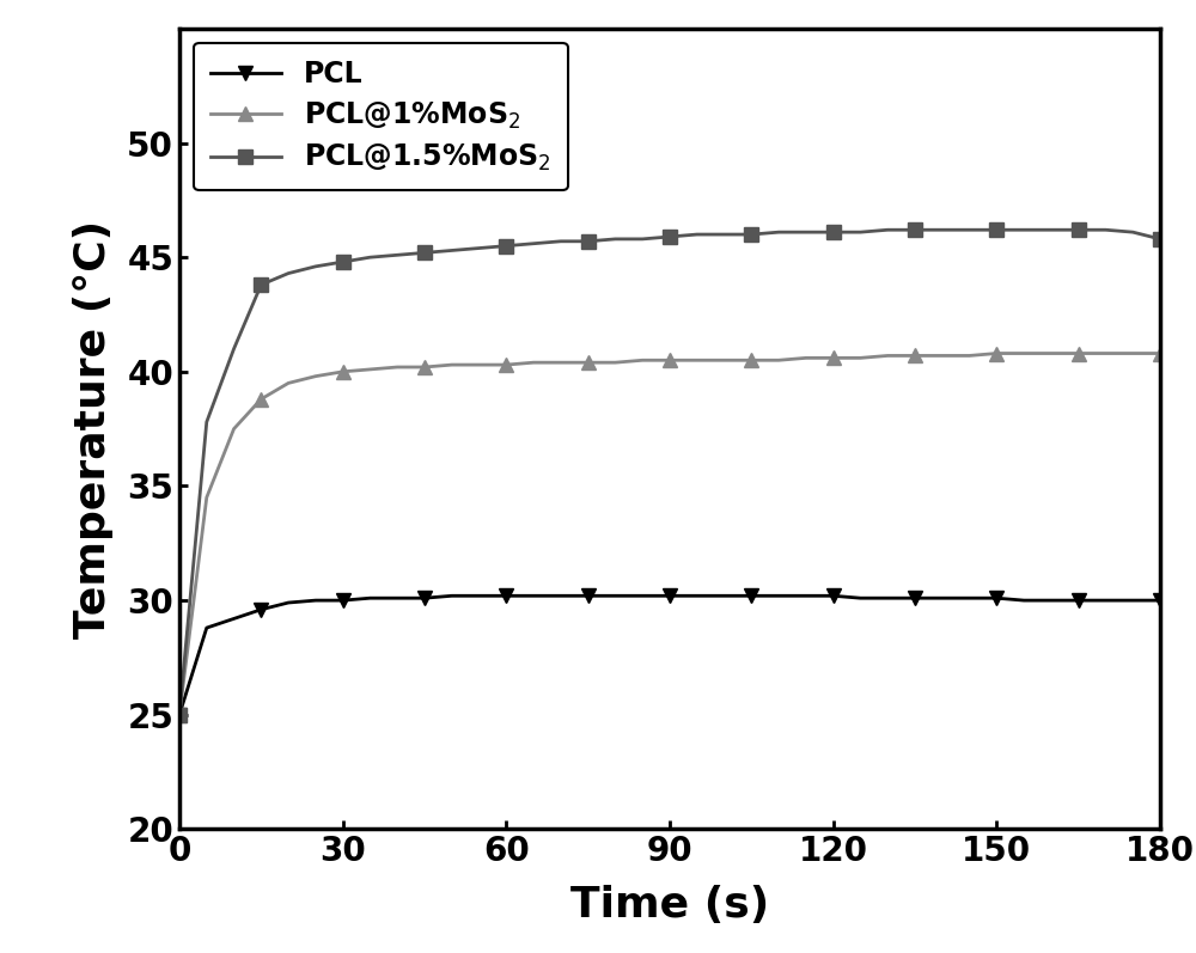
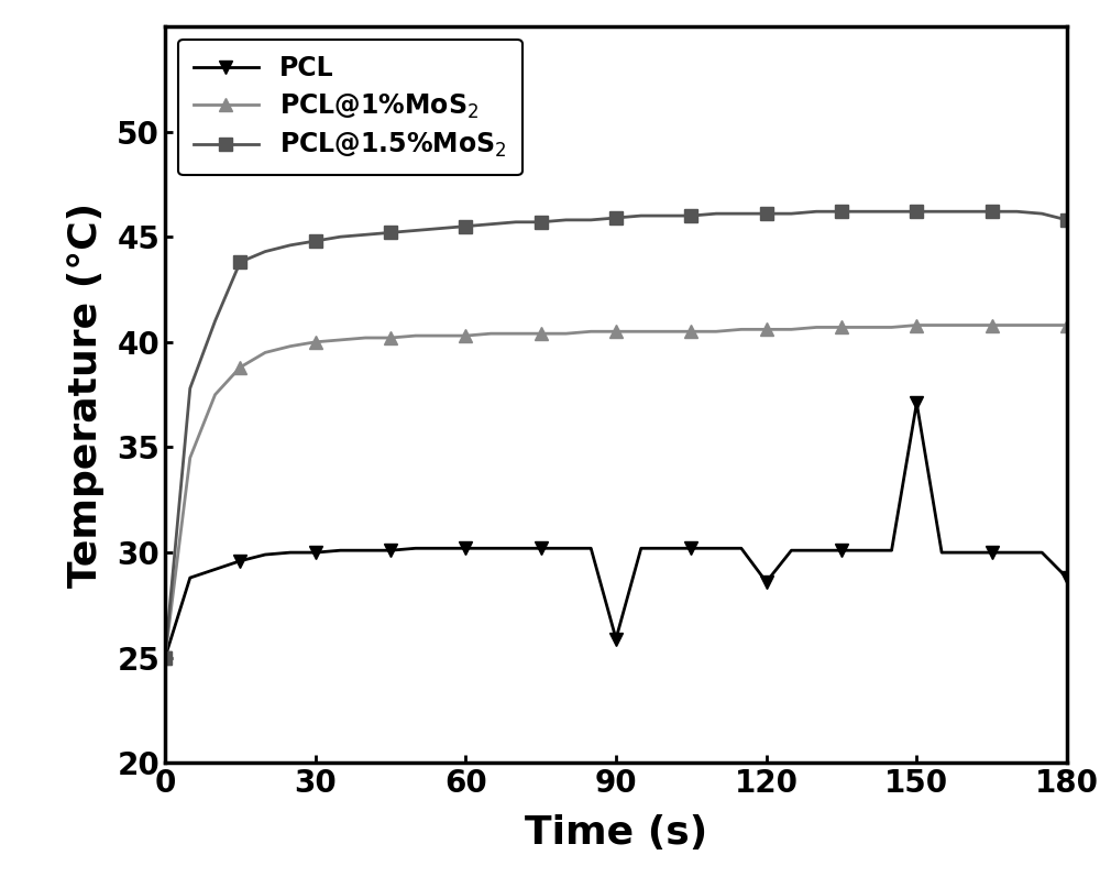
PCL/90: 30.2 -> 25.9
PCL/120: 30.2 -> 28.6
PCL/150: 30.1 -> 37.1
PCL/180: 30.0 -> 28.8
